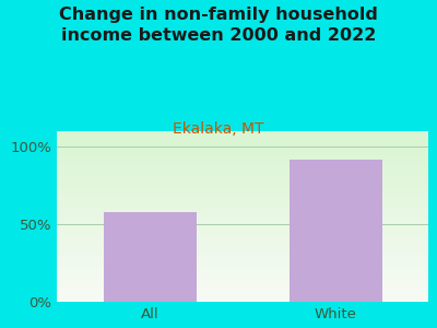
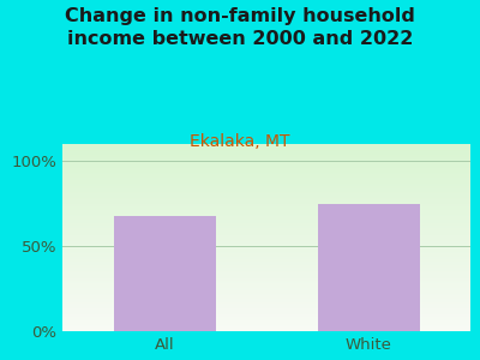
All: 58% -> 68%
White: 92% -> 75%
